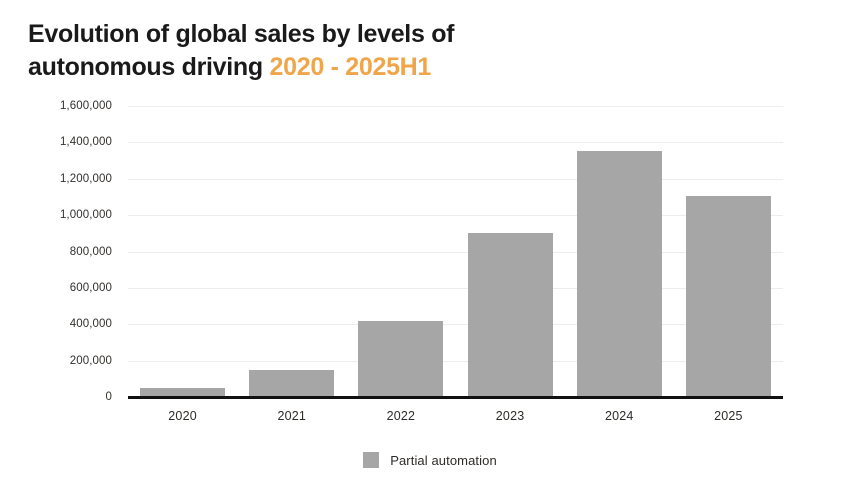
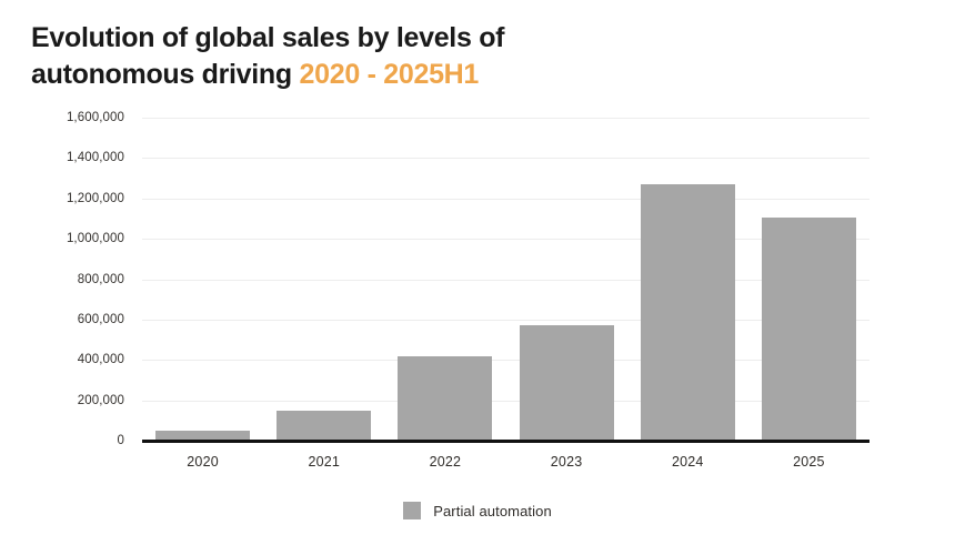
2023: 900000 -> 570000
2024: 1350000 -> 1270000
